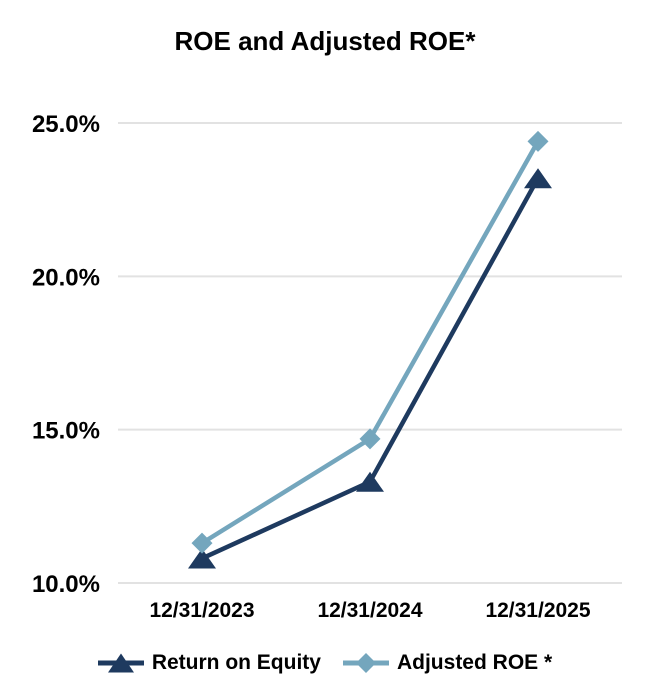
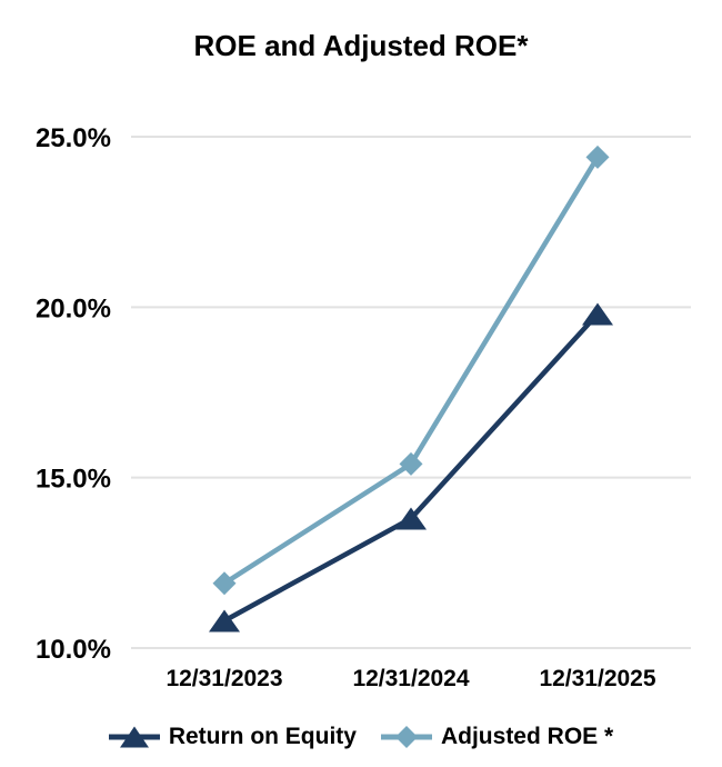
Adjusted ROE */12/31/2023: 11.3% -> 11.9%
Return on Equity/12/31/2024: 13.3% -> 13.8%
Adjusted ROE */12/31/2024: 14.7% -> 15.4%
Return on Equity/12/31/2025: 23.2% -> 19.8%
